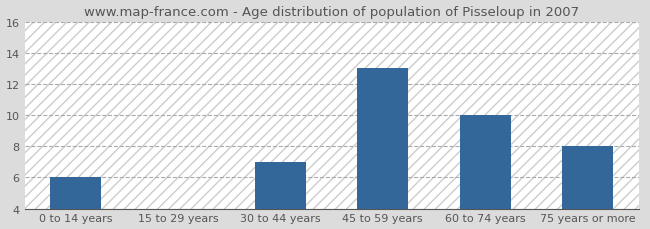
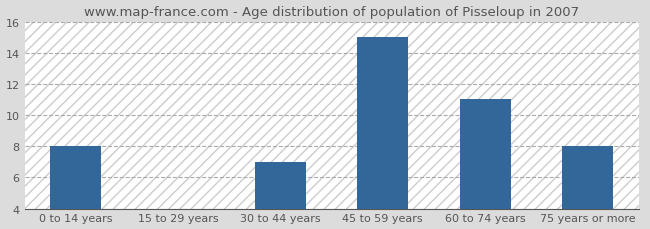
0 to 14 years: 6 -> 8
45 to 59 years: 13 -> 15
60 to 74 years: 10 -> 11
